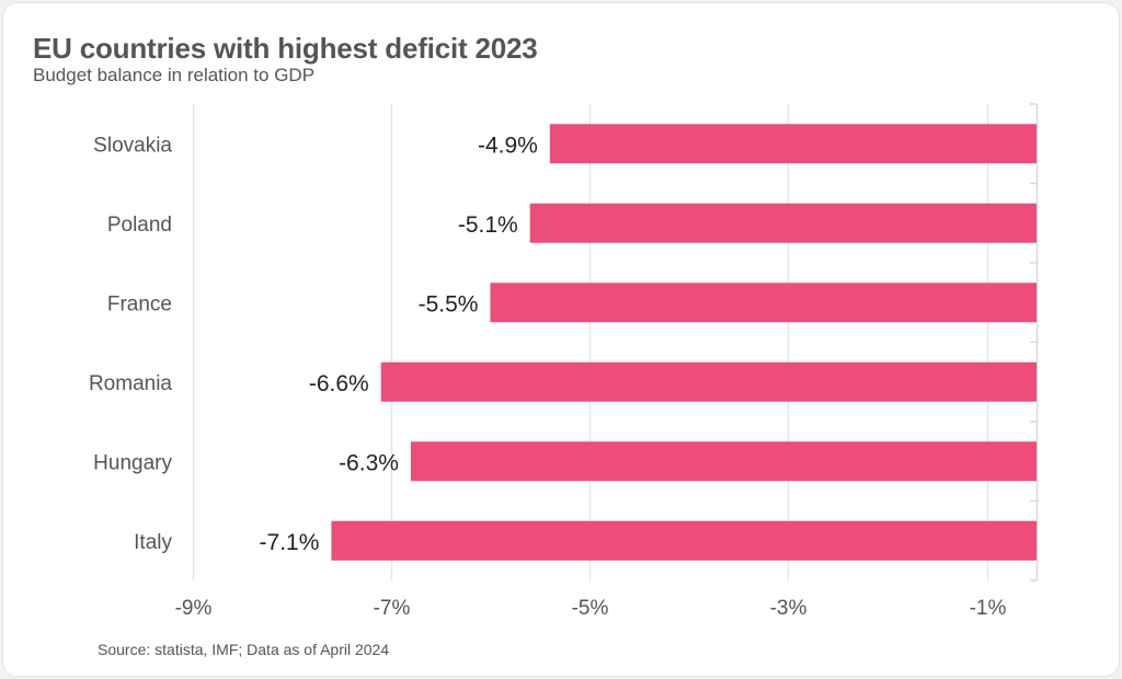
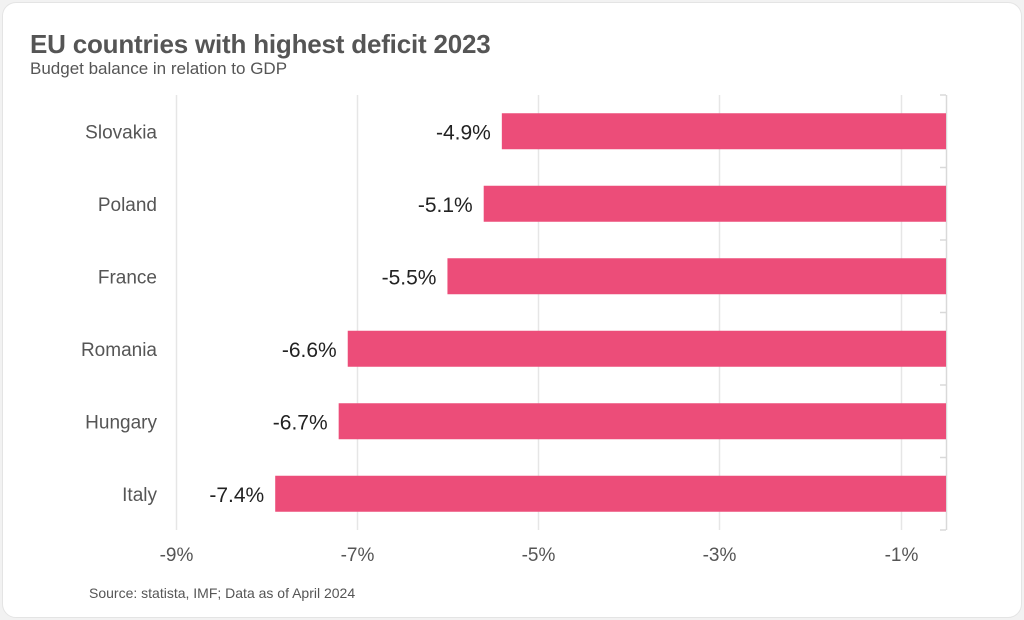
Hungary: -6.3% -> -6.7%
Italy: -7.1% -> -7.4%
